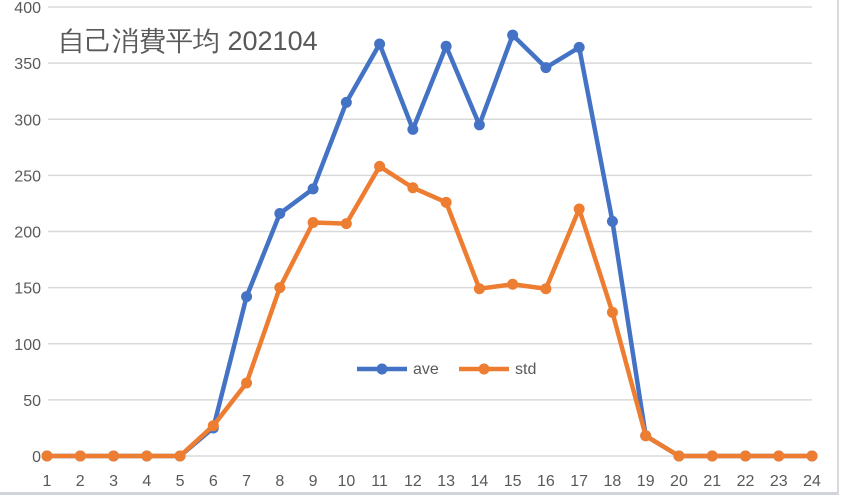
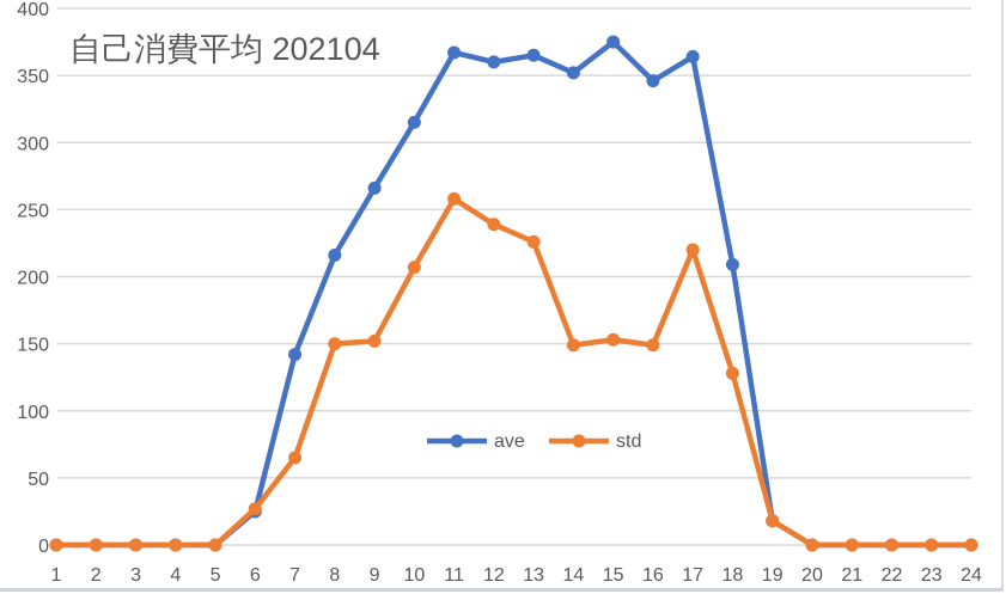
ave/9: 238 -> 266
std/9: 208 -> 152
ave/12: 291 -> 360
ave/14: 295 -> 352
